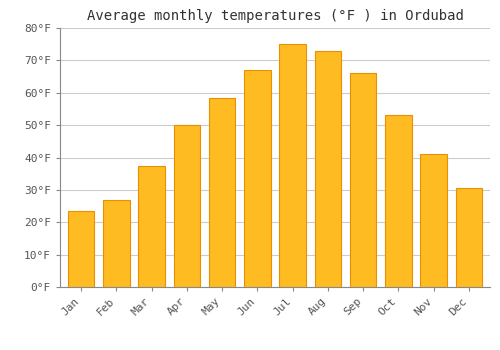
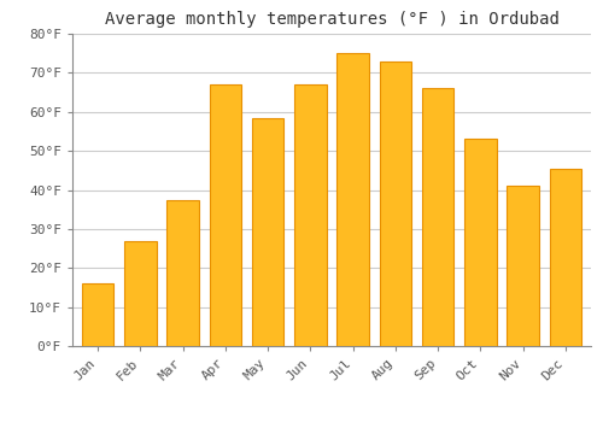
Jan: 23.5°F -> 16.0°F
Apr: 50.0°F -> 67.0°F
Dec: 30.5°F -> 45.5°F
